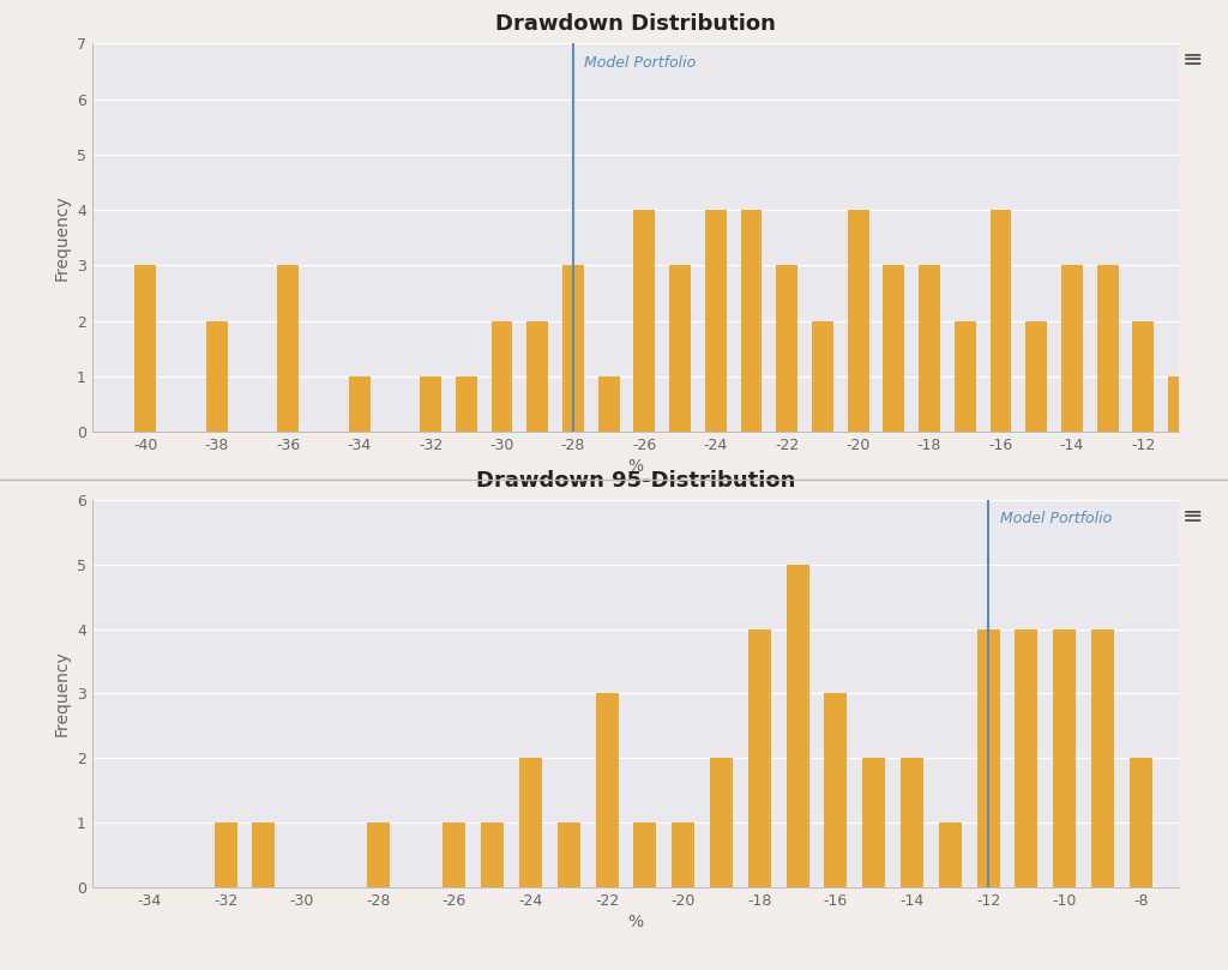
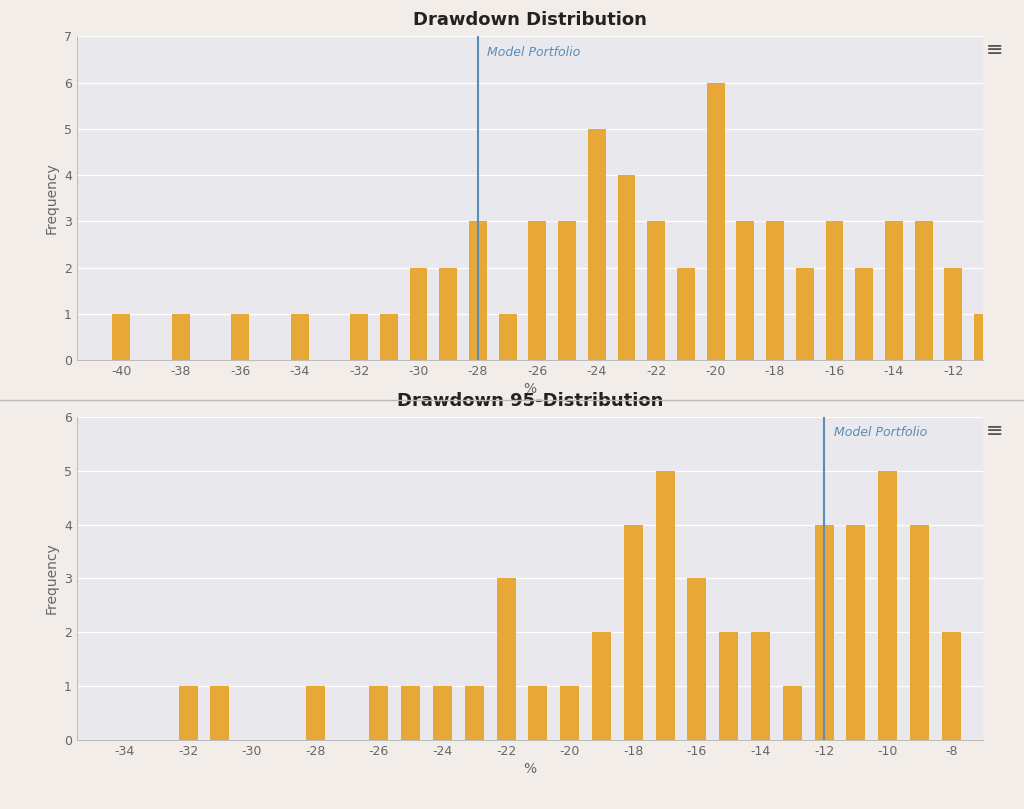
Drawdown Distribution/-40: 3 -> 1
Drawdown Distribution/-38: 2 -> 1
Drawdown Distribution/-36: 3 -> 1
Drawdown Distribution/-26: 4 -> 3
Drawdown Distribution/-24: 4 -> 5
Drawdown Distribution/-20: 4 -> 6
Drawdown Distribution/-16: 4 -> 3
Drawdown 95-Distribution/-24: 2 -> 1
Drawdown 95-Distribution/-10: 4 -> 5
